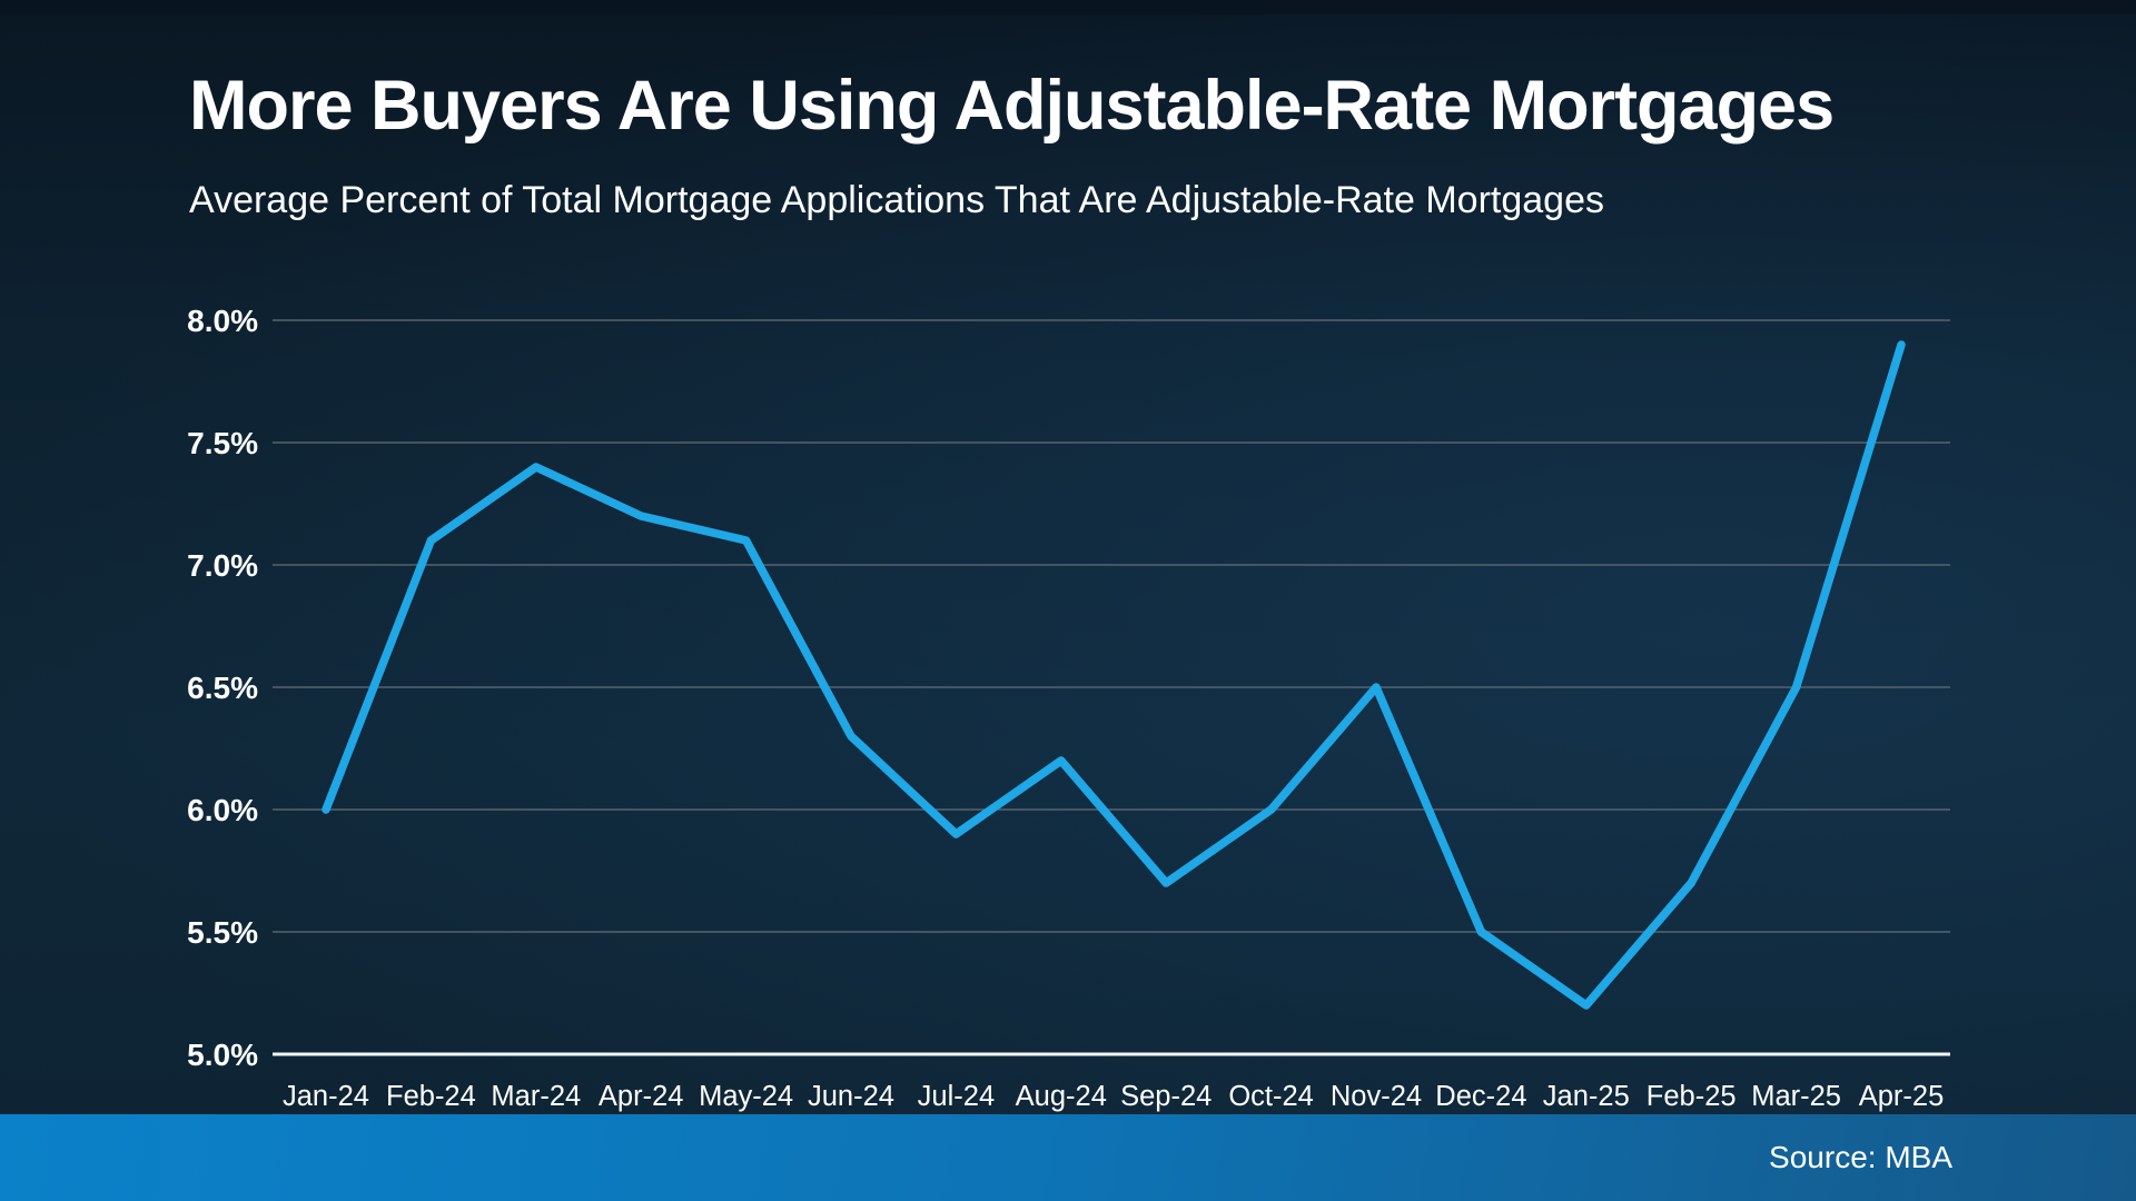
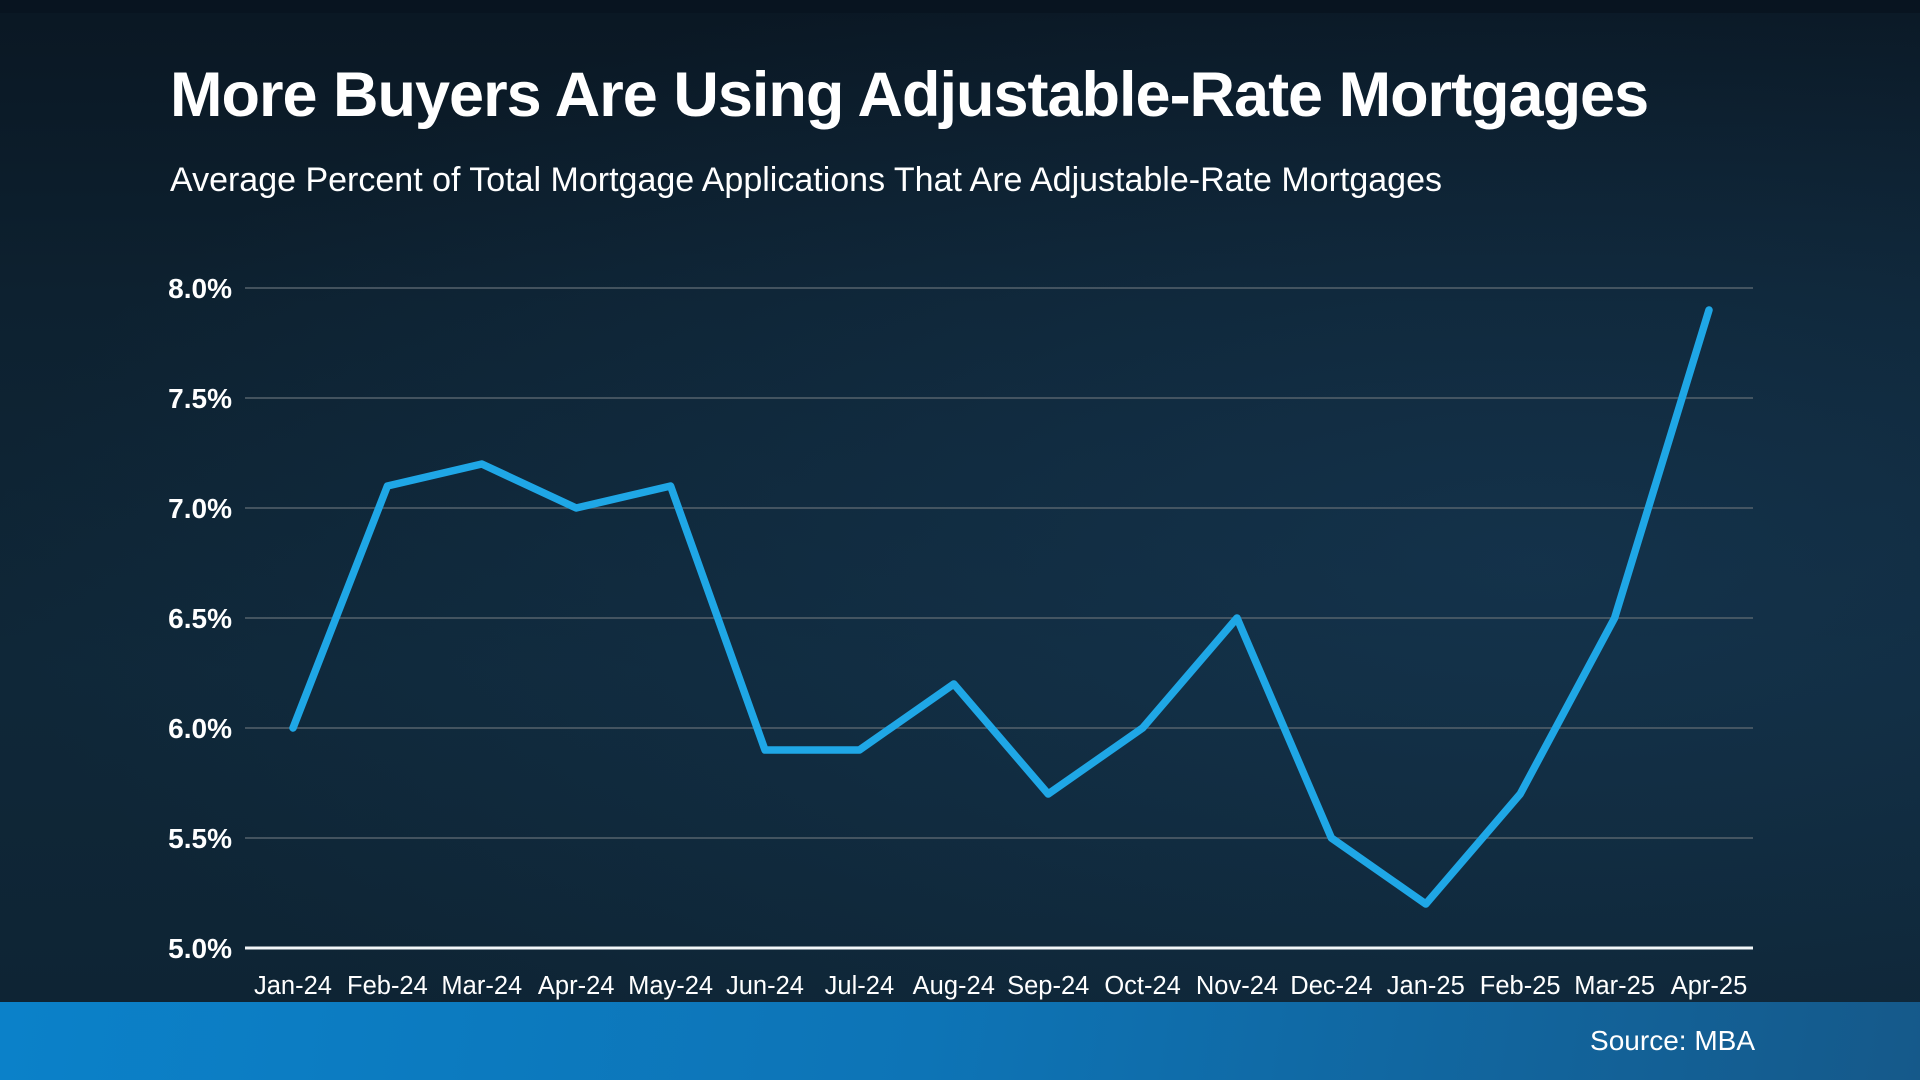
Mar-24: 7.4% -> 7.2%
Apr-24: 7.2% -> 7.0%
Jun-24: 6.3% -> 5.9%
